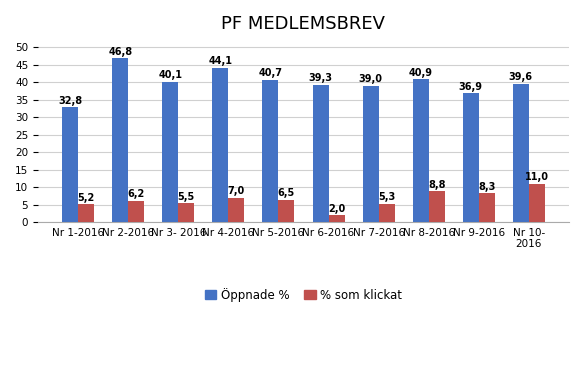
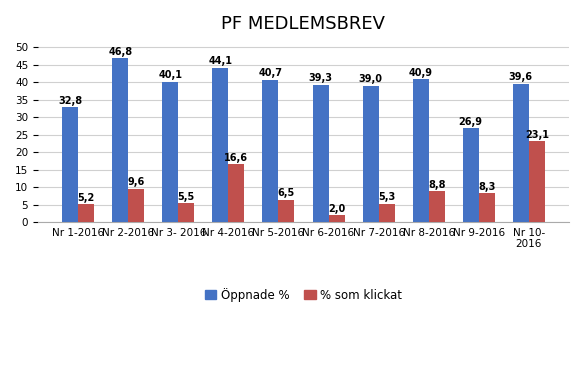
% som klickat/Nr 2-2016: 6,2 -> 9,6
% som klickat/Nr 4-2016: 7,0 -> 16,6
Öppnade %/Nr 9-2016: 36,9 -> 26,9
% som klickat/Nr 10- 2016: 11,0 -> 23,1
